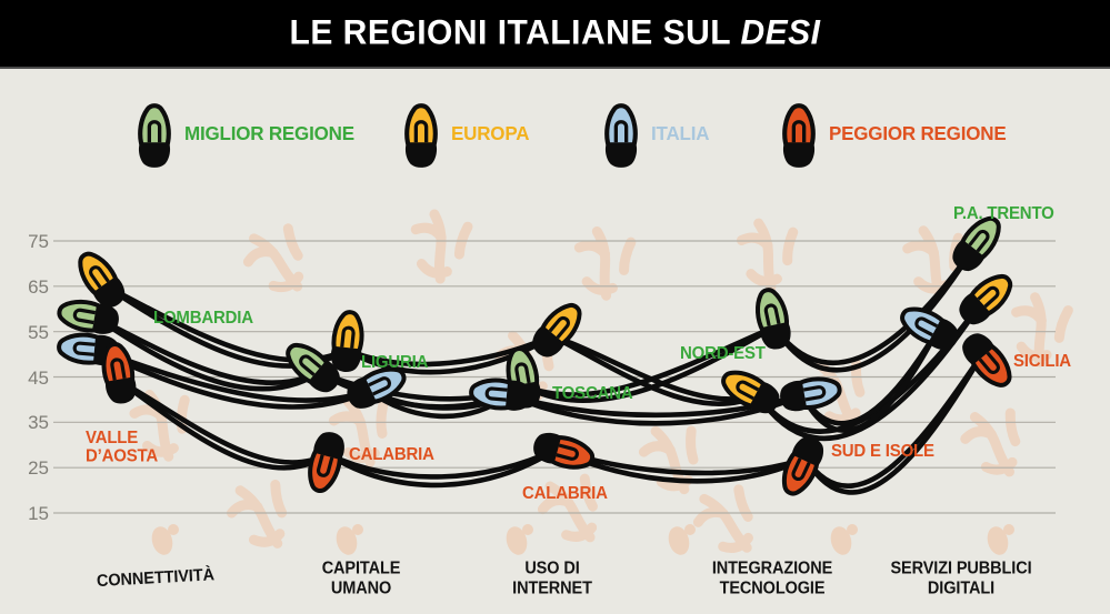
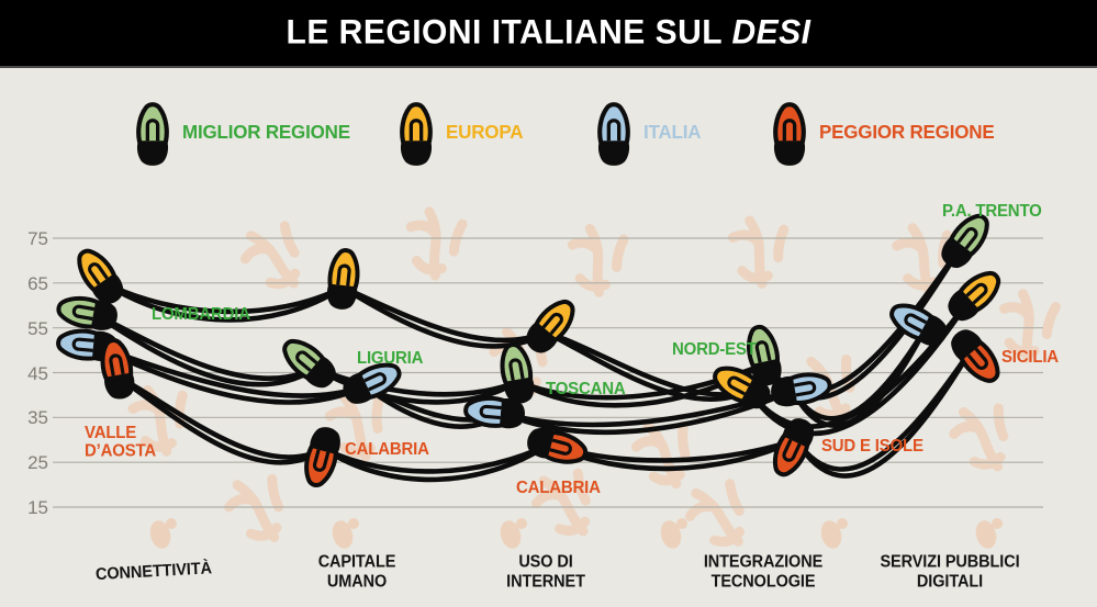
EUROPA/CAPITALE UMANO: 51 -> 64
ITALIA/USO DI INTERNET: 41 -> 36
MIGLIOR REGIONE/INTEGRAZIONE TECNOLOGIE: 56 -> 47
PEGGIOR REGIONE/INTEGRAZIONE TECNOLOGIE: 27 -> 30
